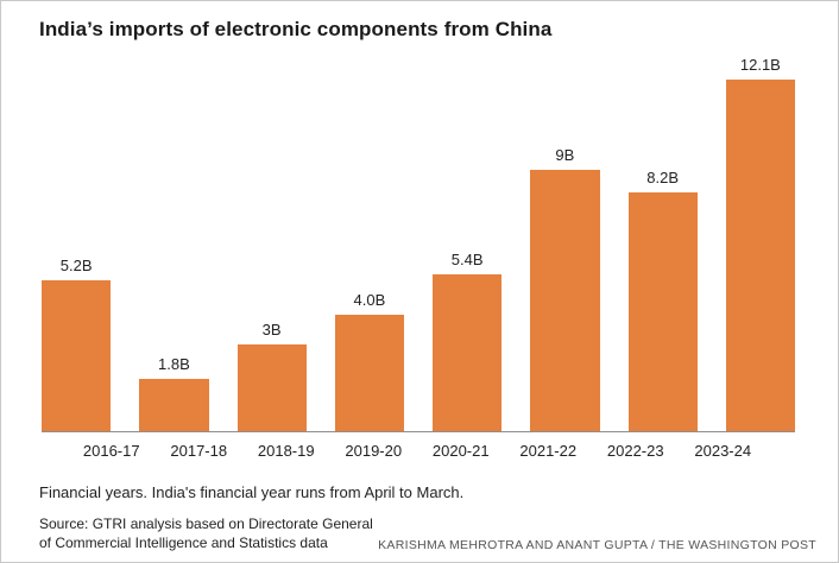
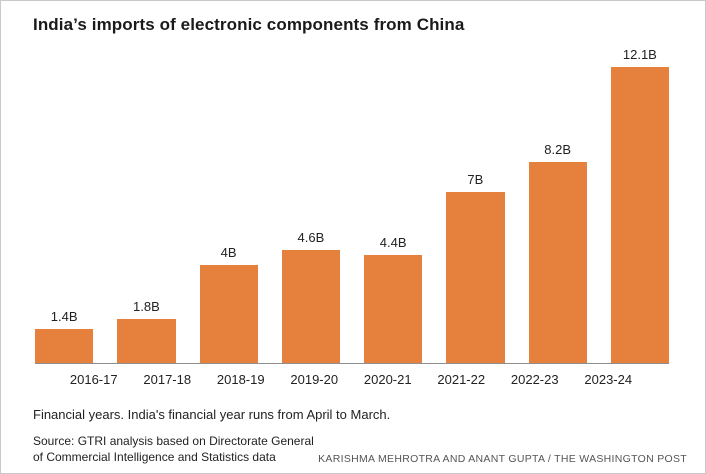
2016-17: 5.2B -> 1.4B
2018-19: 3B -> 4B
2019-20: 4.0B -> 4.6B
2020-21: 5.4B -> 4.4B
2021-22: 9B -> 7B
